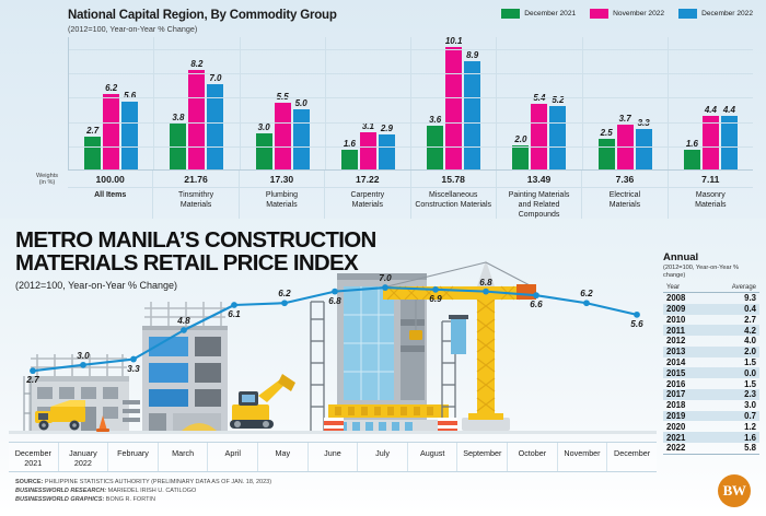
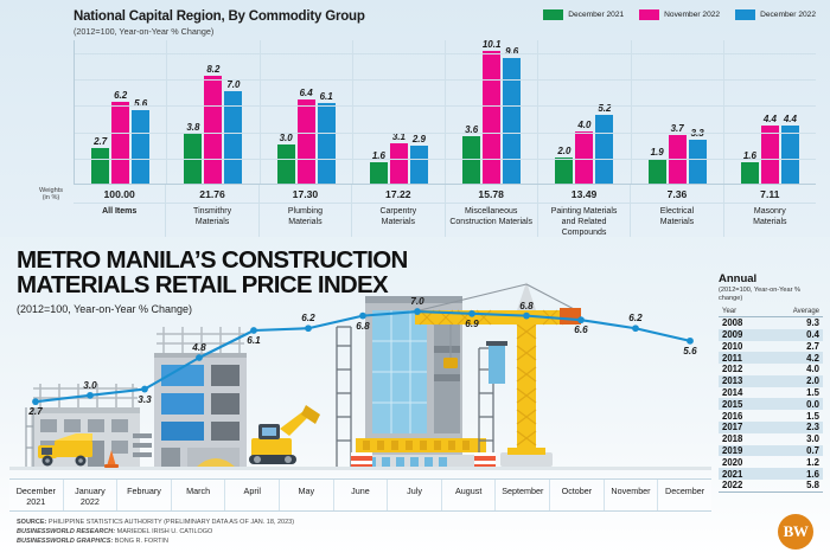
National Capital Region, By Commodity Group/November 2022/Plumbing Materials: 5.5 -> 6.4
National Capital Region, By Commodity Group/December 2022/Plumbing Materials: 5.0 -> 6.1
National Capital Region, By Commodity Group/December 2022/Miscellaneous Construction Materials: 8.9 -> 9.6
National Capital Region, By Commodity Group/November 2022/Painting Materials and Related Compounds: 5.4 -> 4.0
National Capital Region, By Commodity Group/December 2021/Electrical Materials: 2.5 -> 1.9
